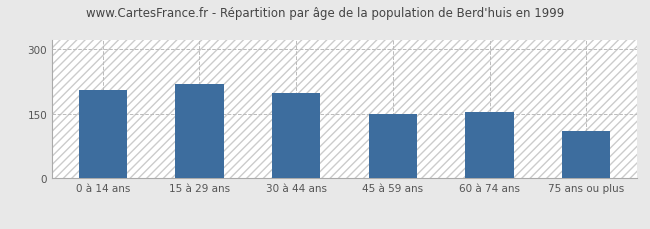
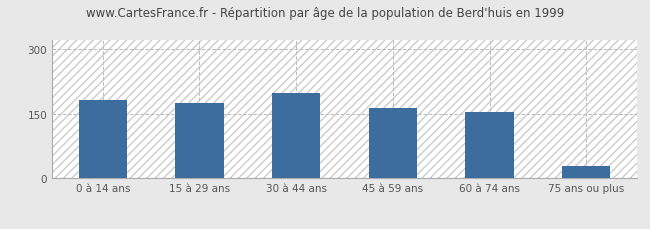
0 à 14 ans: 205 -> 182
15 à 29 ans: 220 -> 175
45 à 59 ans: 150 -> 163
75 ans ou plus: 110 -> 28
